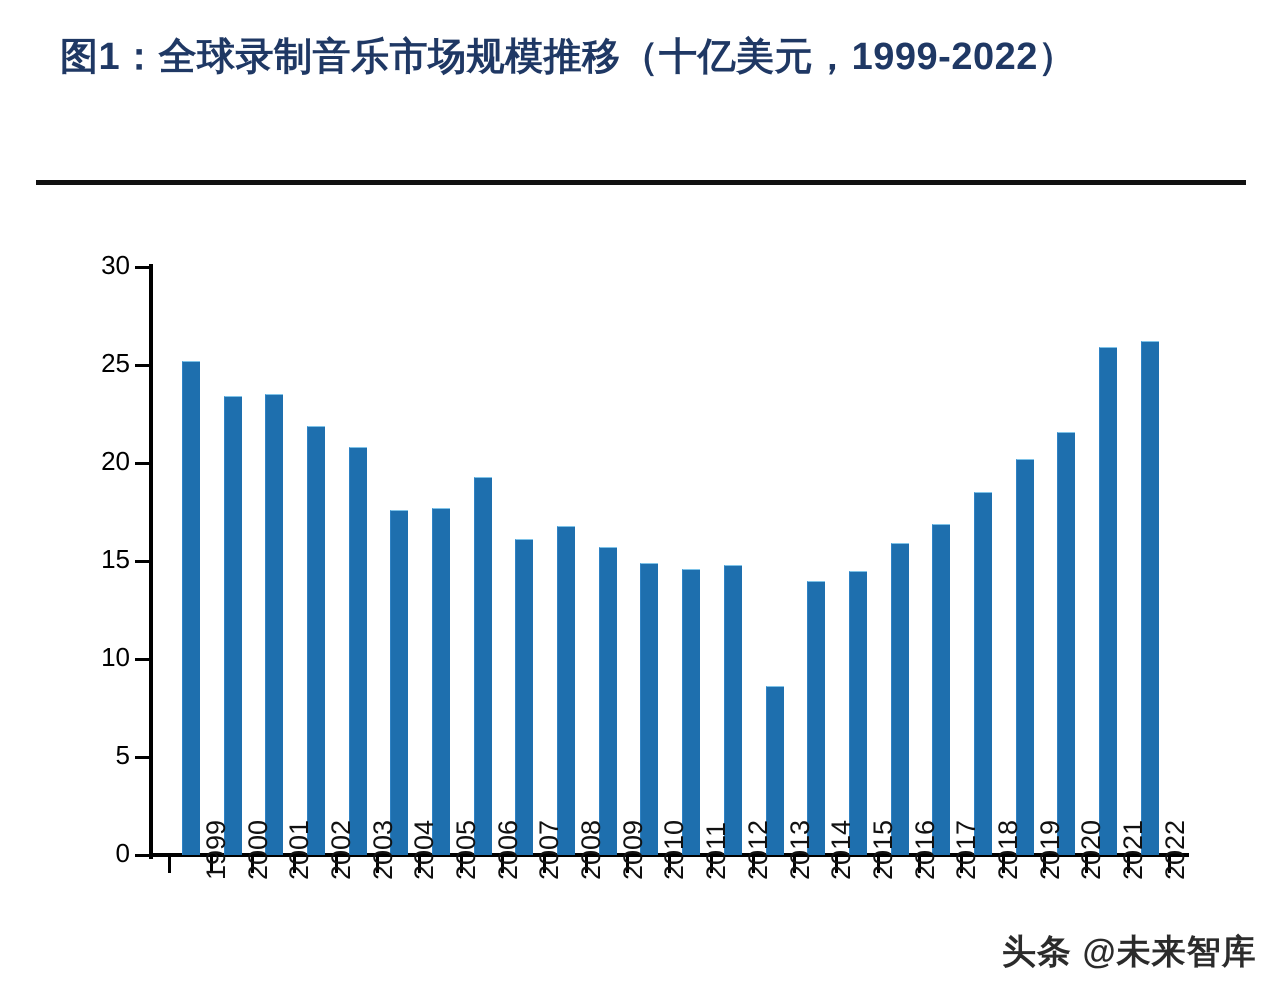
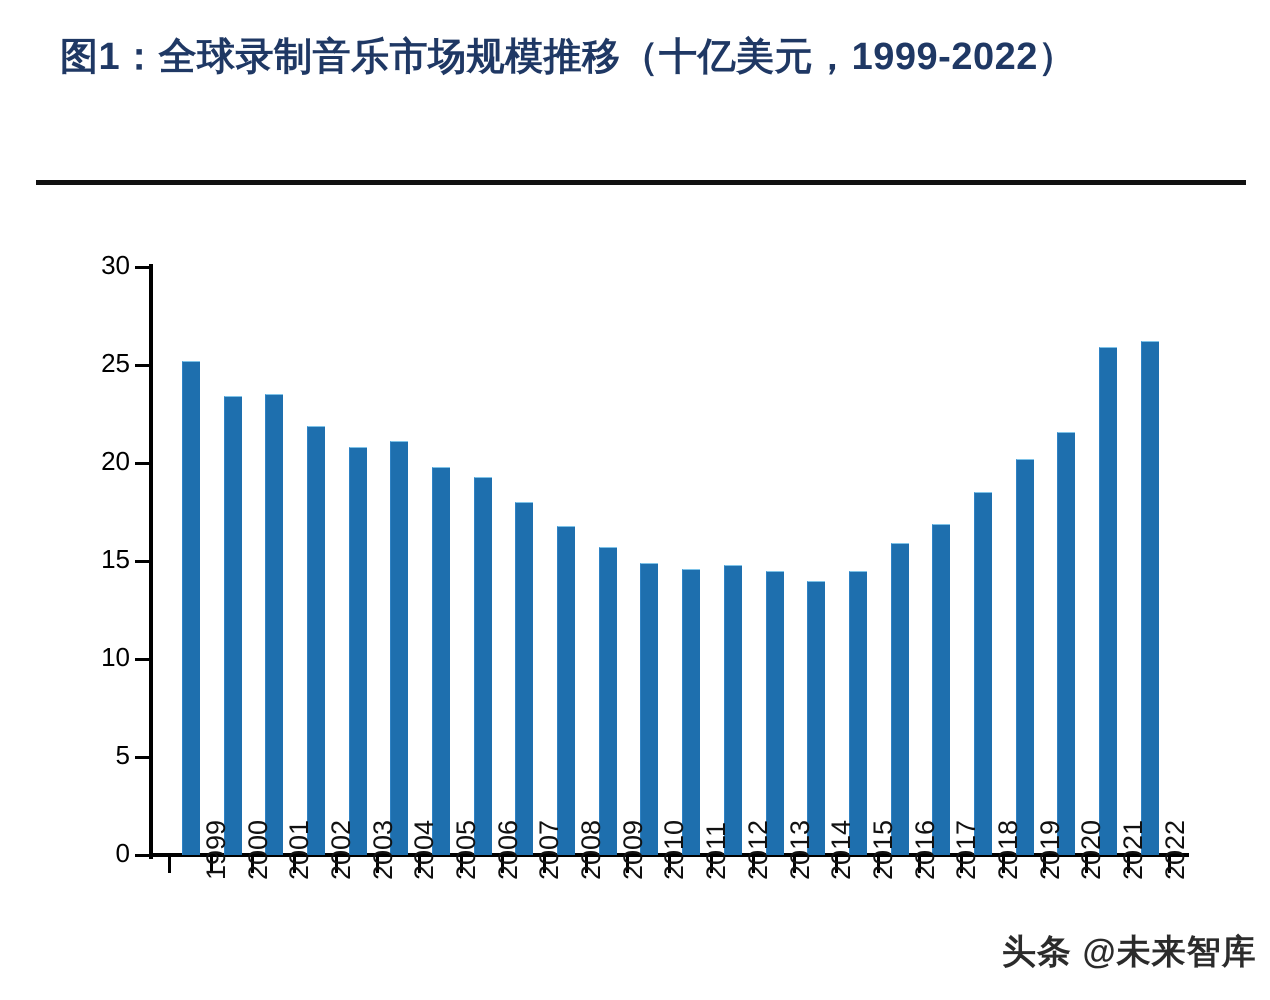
2004: 17.6 -> 21.1
2005: 17.7 -> 19.8
2007: 16.1 -> 18.0
2013: 8.6 -> 14.5
